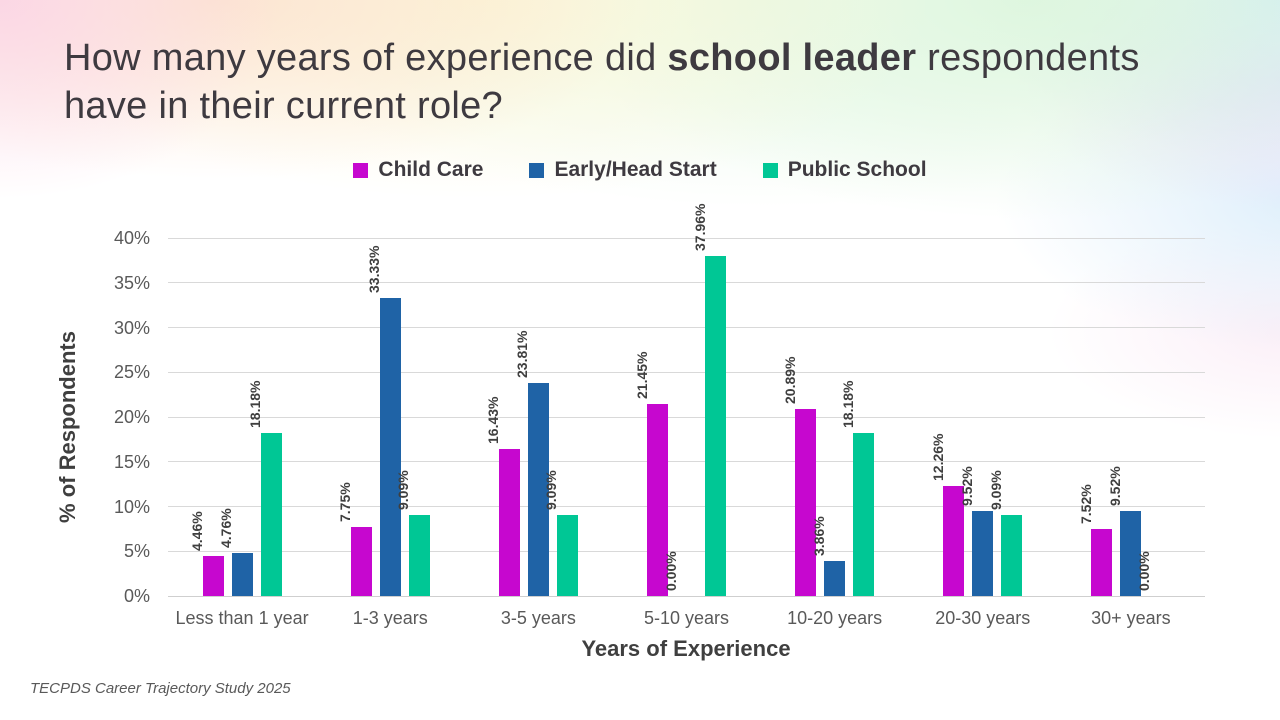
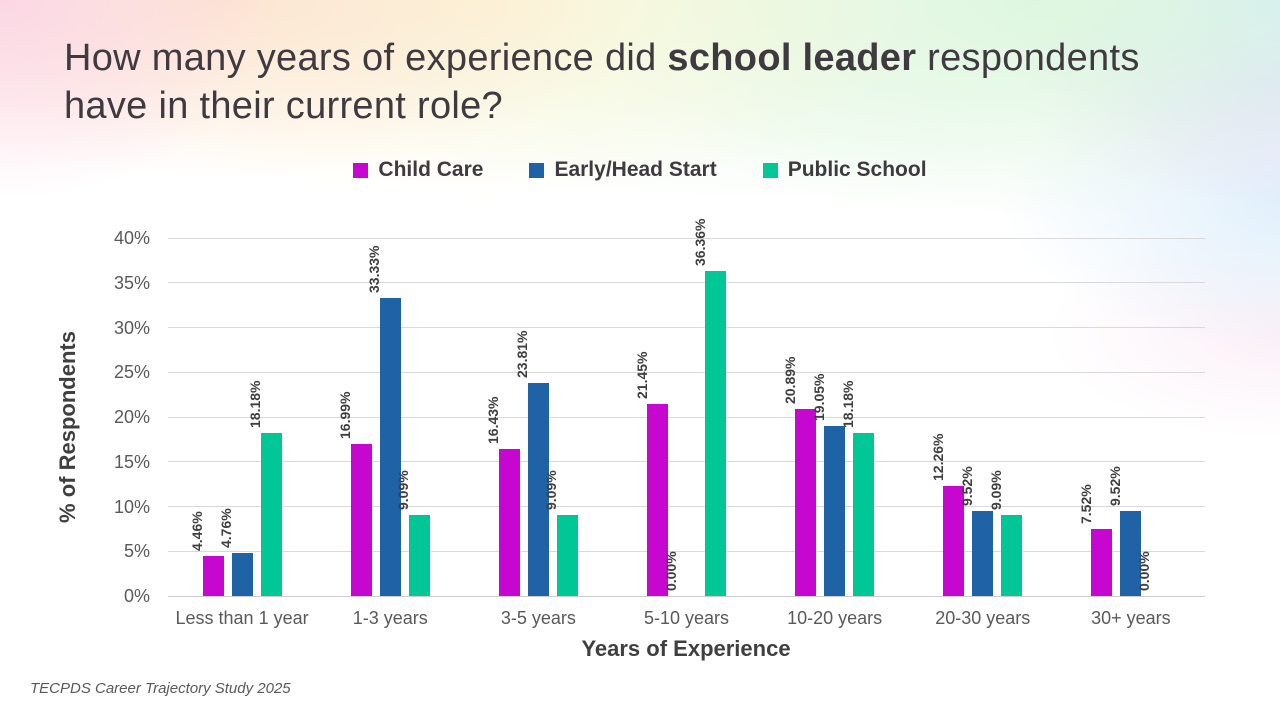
Child Care/1-3 years: 7.75% -> 16.99%
Public School/5-10 years: 37.96% -> 36.36%
Early/Head Start/10-20 years: 3.86% -> 19.05%
